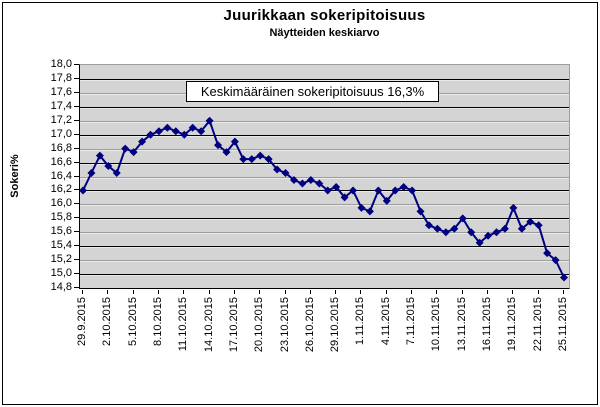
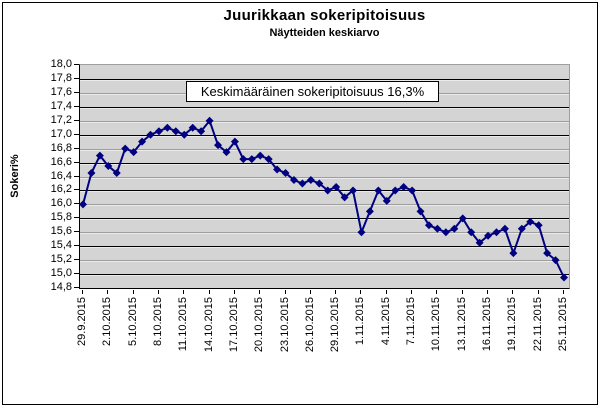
29.9.2015: 16,2 -> 16,0
1.11.2015: 15,9 -> 15,6
19.11.2015: 15,9 -> 15,3
